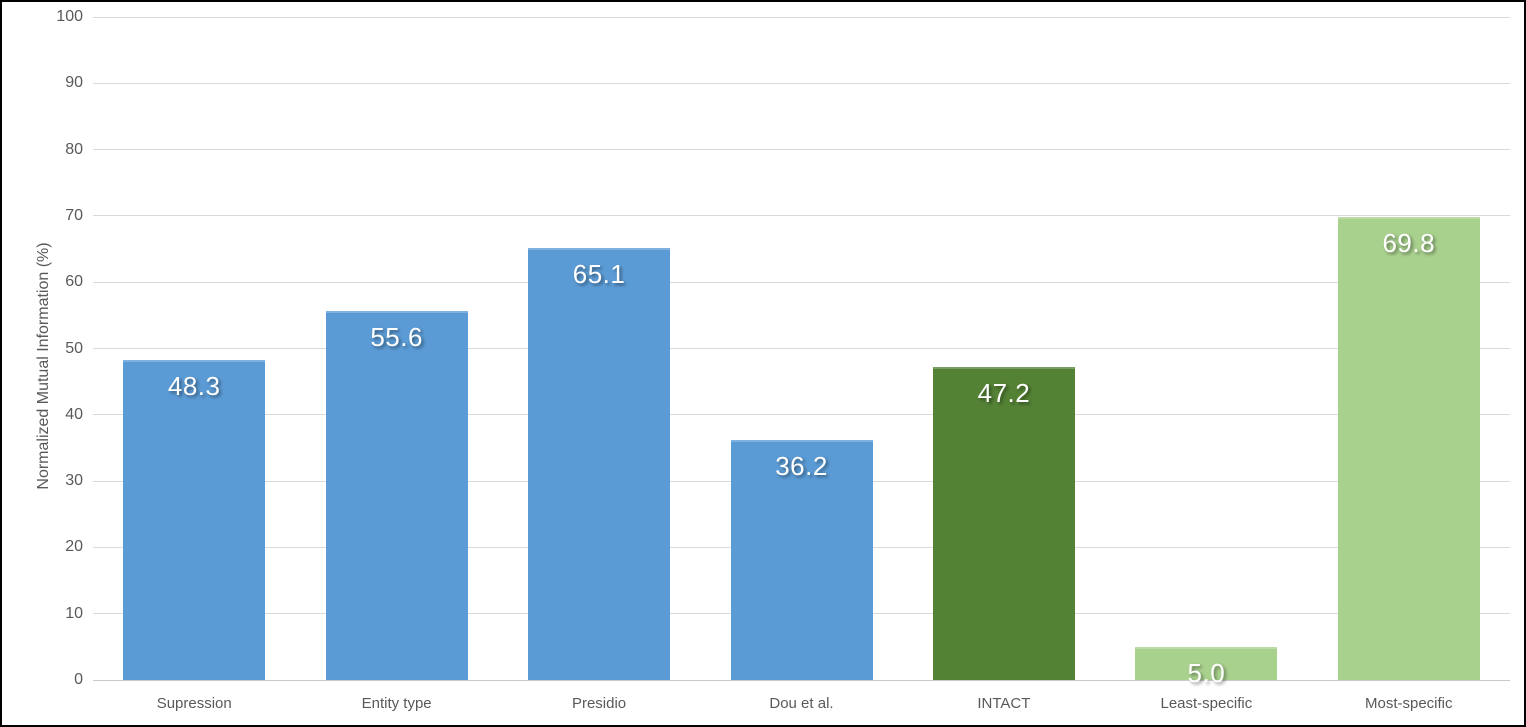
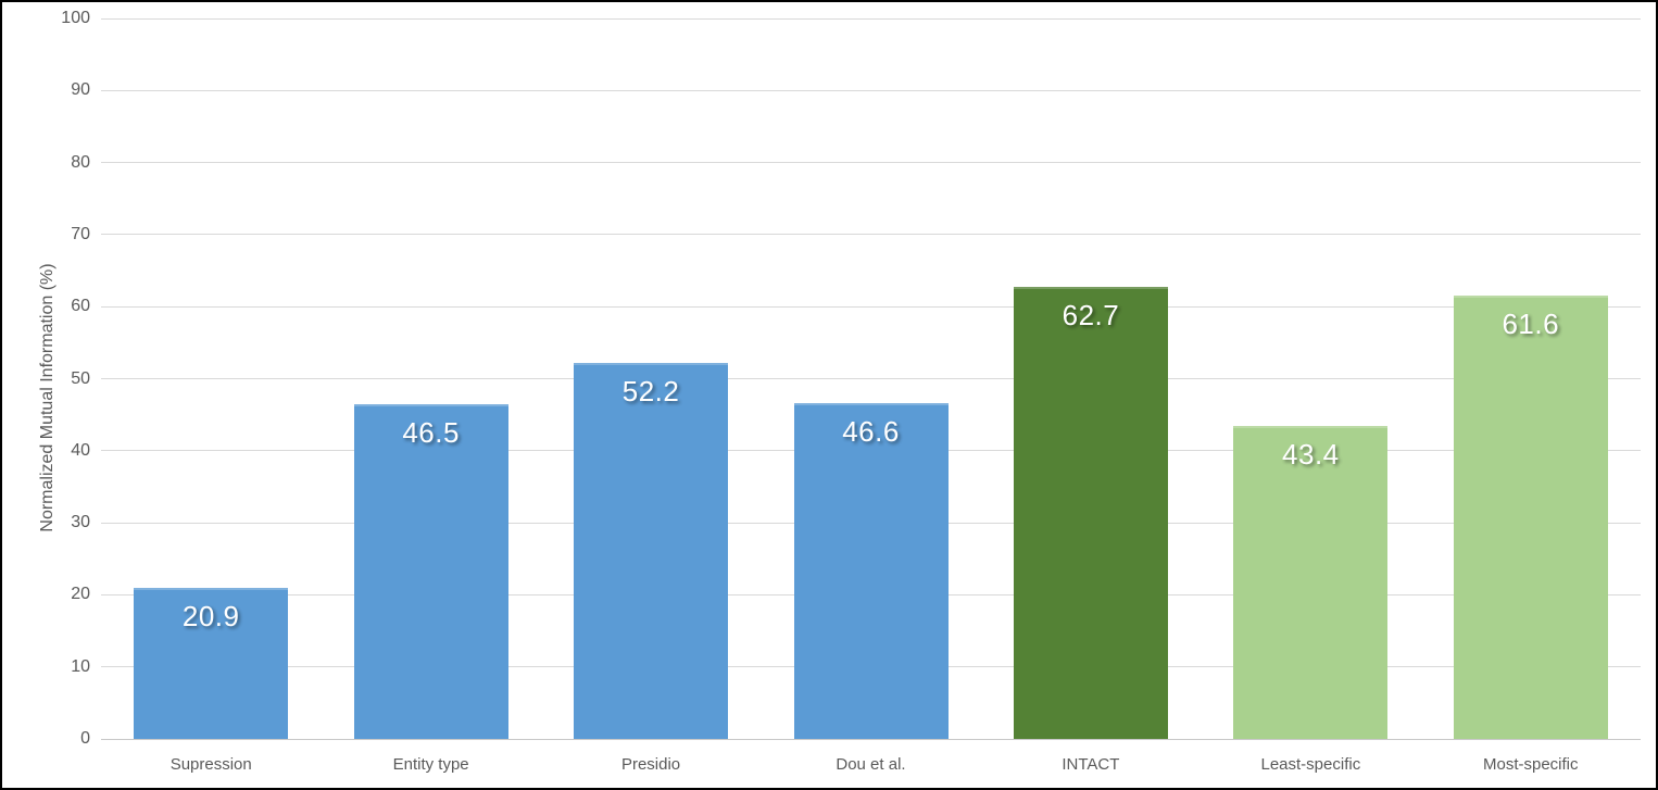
Supression: 48.3 -> 20.9
Entity type: 55.6 -> 46.5
Presidio: 65.1 -> 52.2
Dou et al.: 36.2 -> 46.6
INTACT: 47.2 -> 62.7
Least-specific: 5.0 -> 43.4
Most-specific: 69.8 -> 61.6
